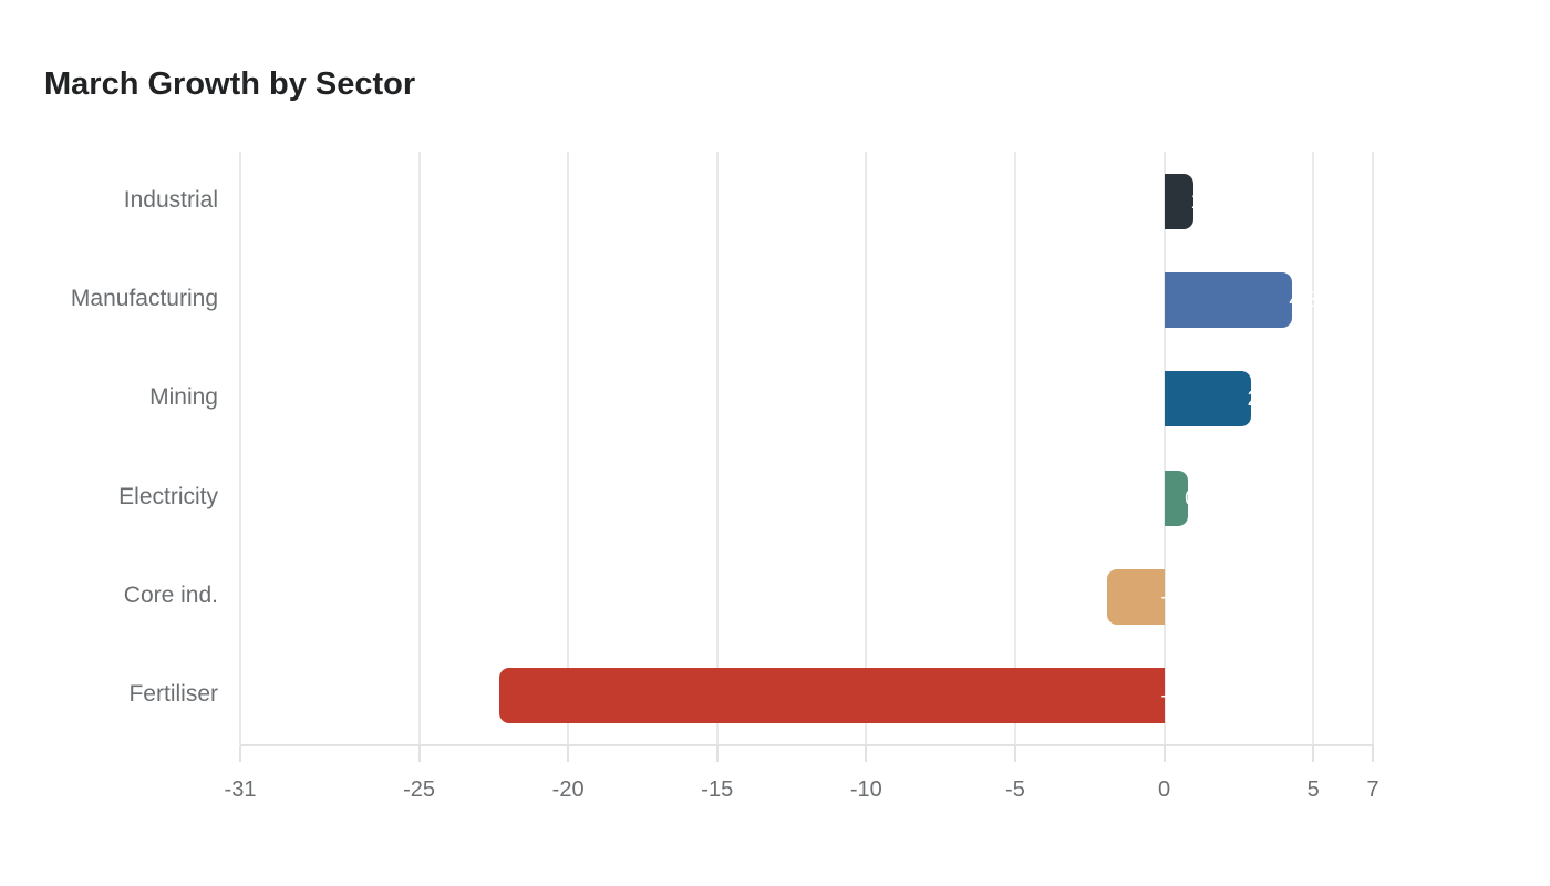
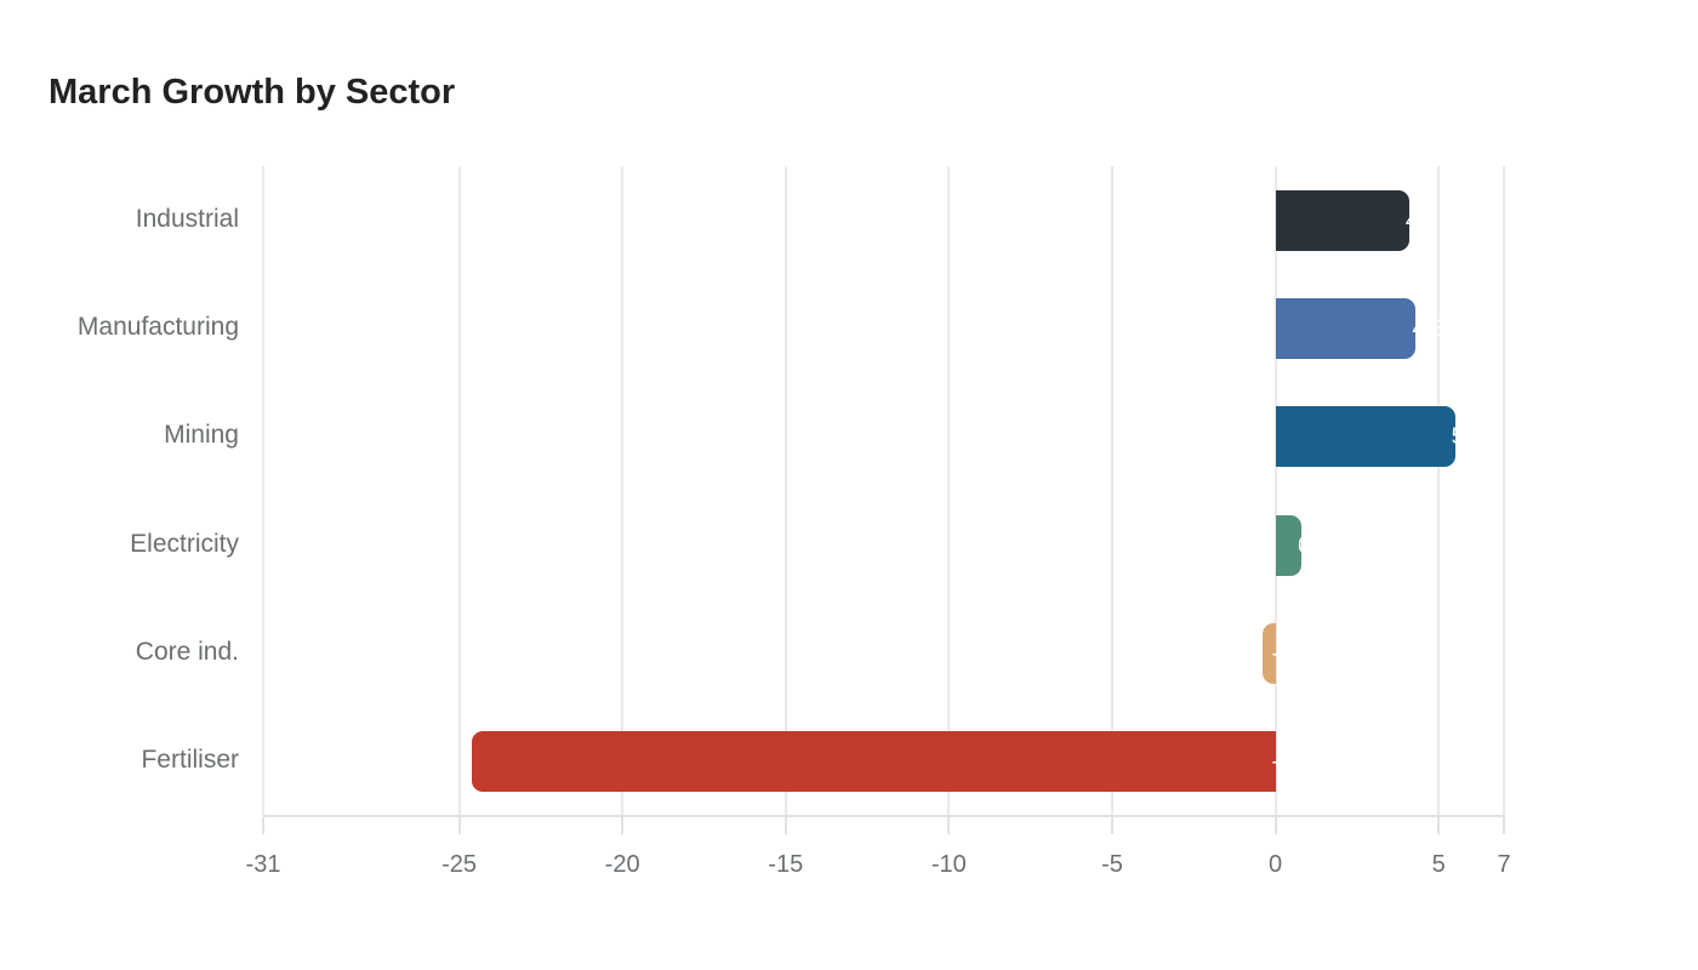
Industrial: 1.0 -> 4.1
Mining: 2.9 -> 5.5
Core ind.: -1.9 -> -0.4
Fertiliser: -22.3 -> -24.6
